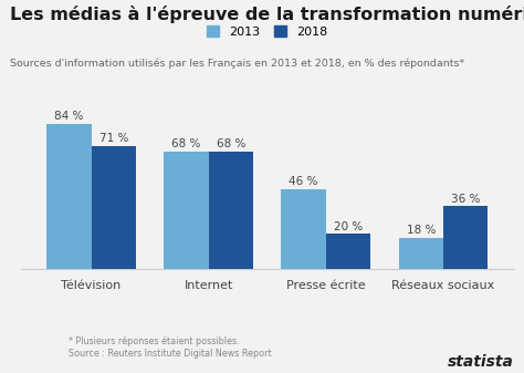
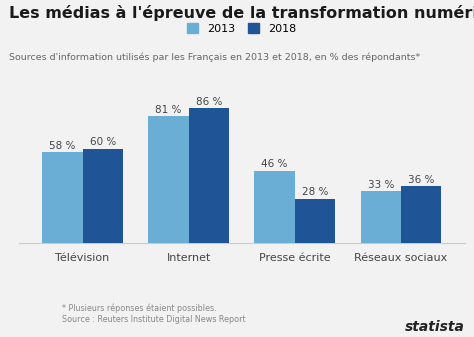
2013/Télévision: 84 -> 58
2018/Télévision: 71 -> 60
2013/Internet: 68 -> 81
2018/Internet: 68 -> 86
2018/Presse écrite: 20 -> 28
2013/Réseaux sociaux: 18 -> 33
